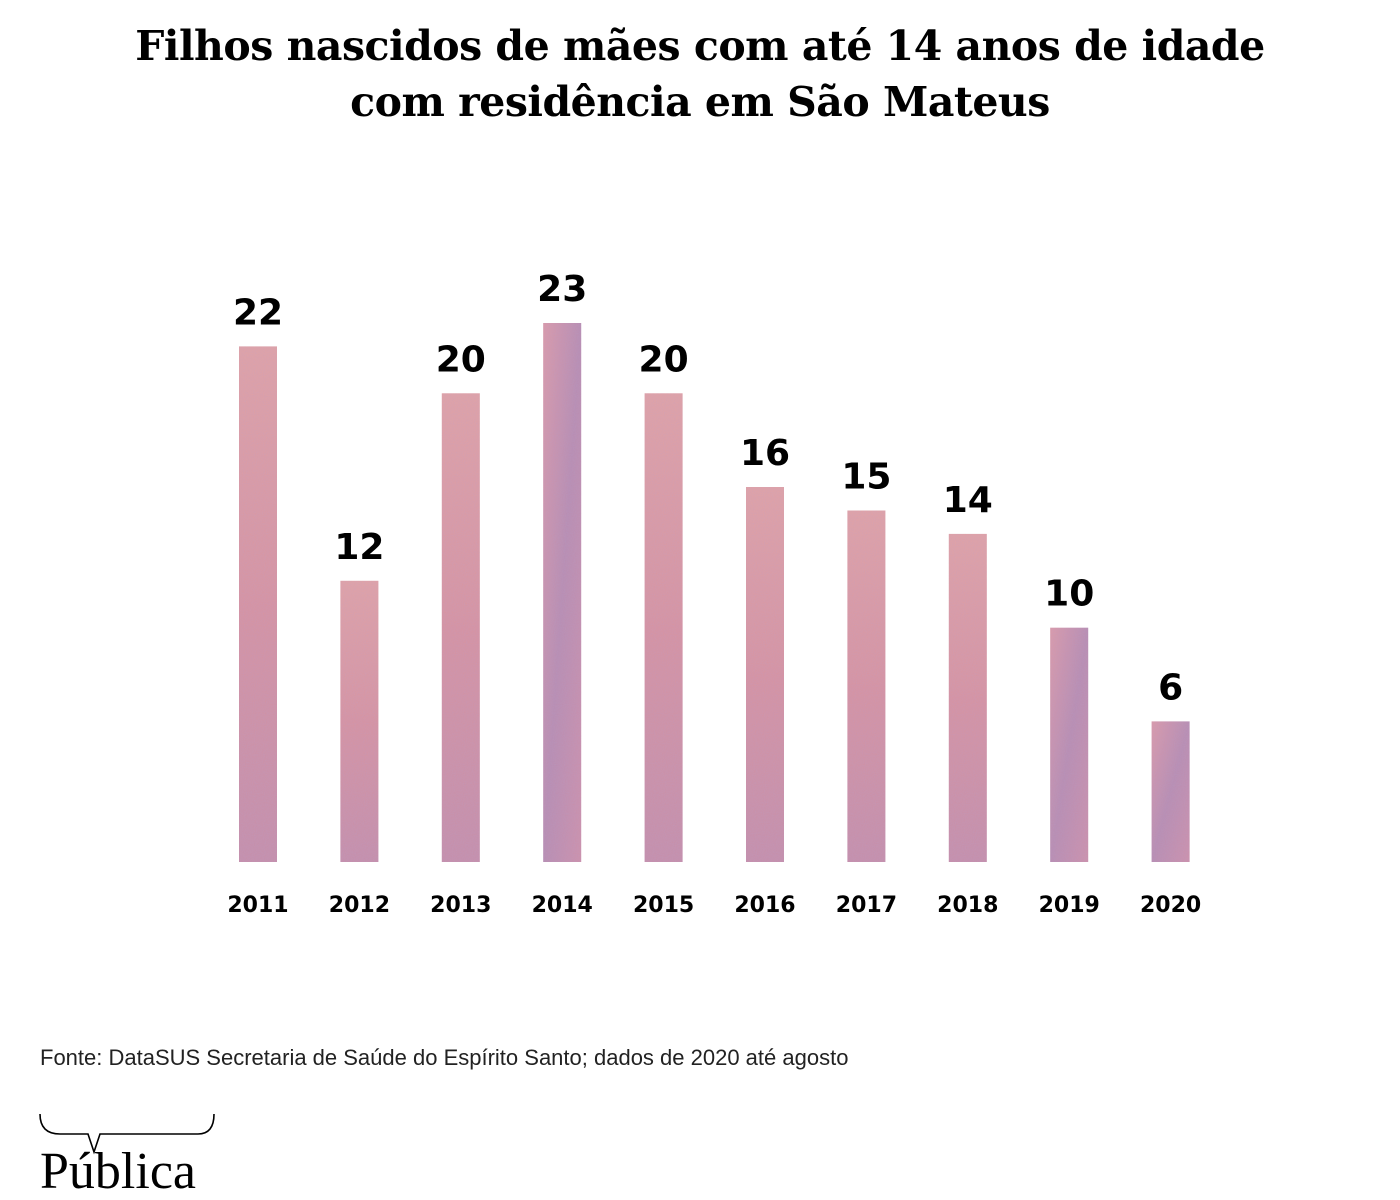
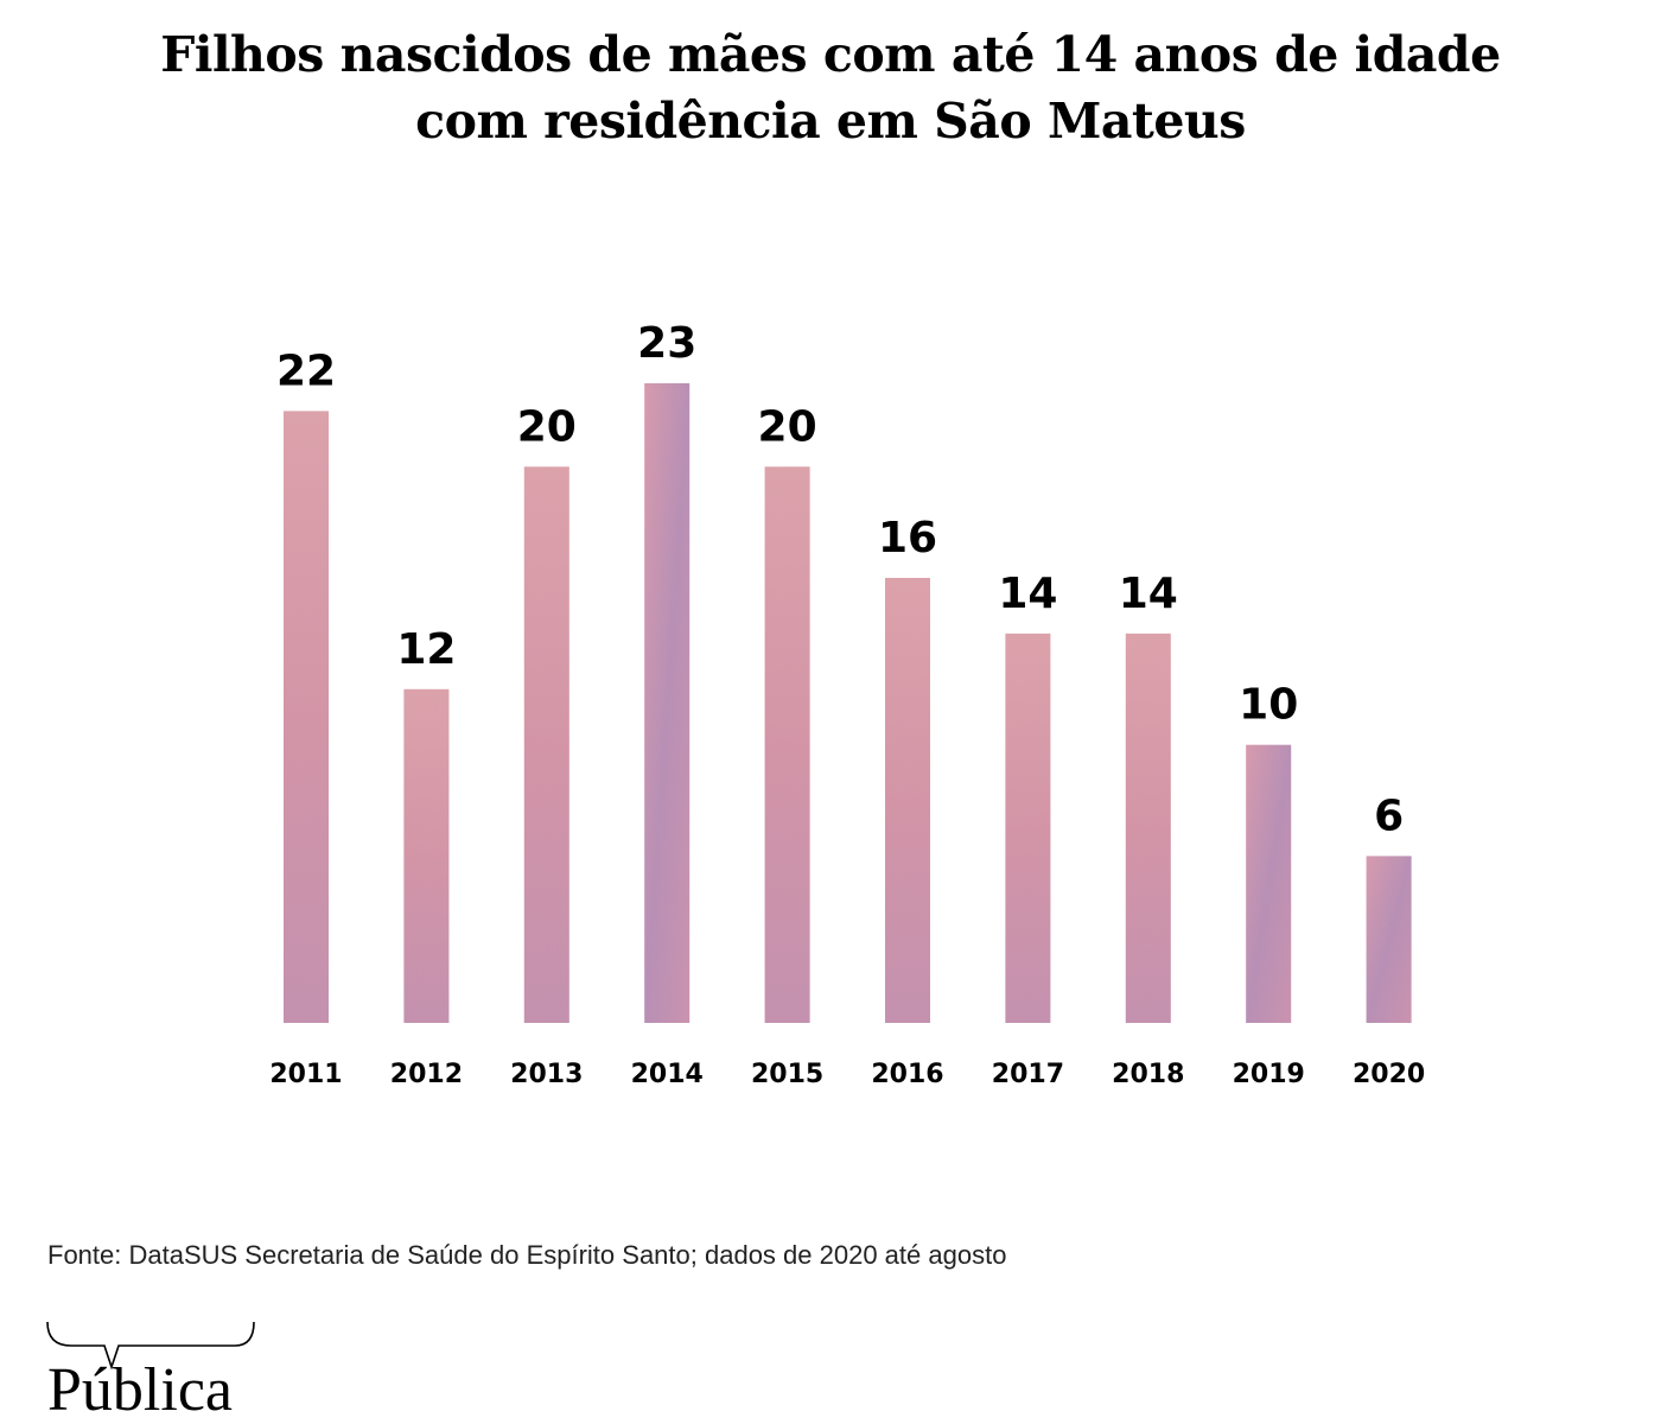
2017: 15 -> 14
